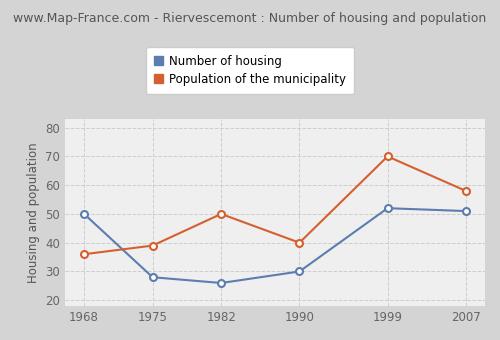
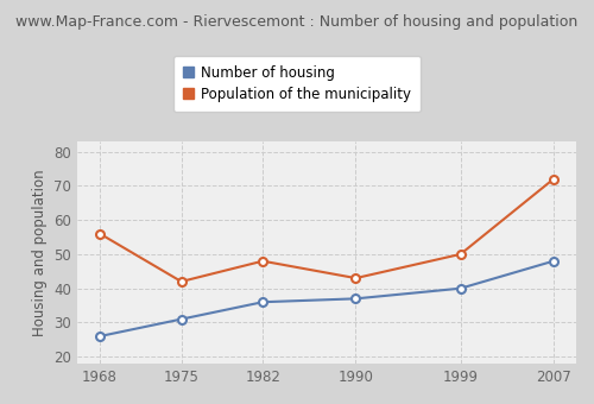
Number of housing/1968: 50 -> 26
Population of the municipality/1968: 36 -> 56
Number of housing/1975: 28 -> 31
Population of the municipality/1975: 39 -> 42
Number of housing/1982: 26 -> 36
Population of the municipality/1982: 50 -> 48
Number of housing/1990: 30 -> 37
Population of the municipality/1990: 40 -> 43
Number of housing/1999: 52 -> 40
Population of the municipality/1999: 70 -> 50
Number of housing/2007: 51 -> 48
Population of the municipality/2007: 58 -> 72
